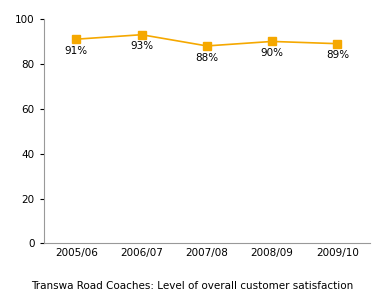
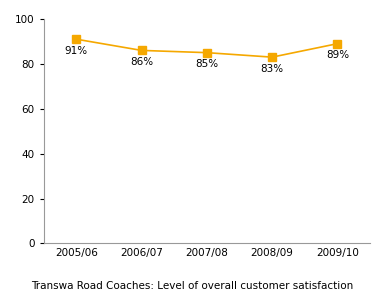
2006/07: 93% -> 86%
2007/08: 88% -> 85%
2008/09: 90% -> 83%
